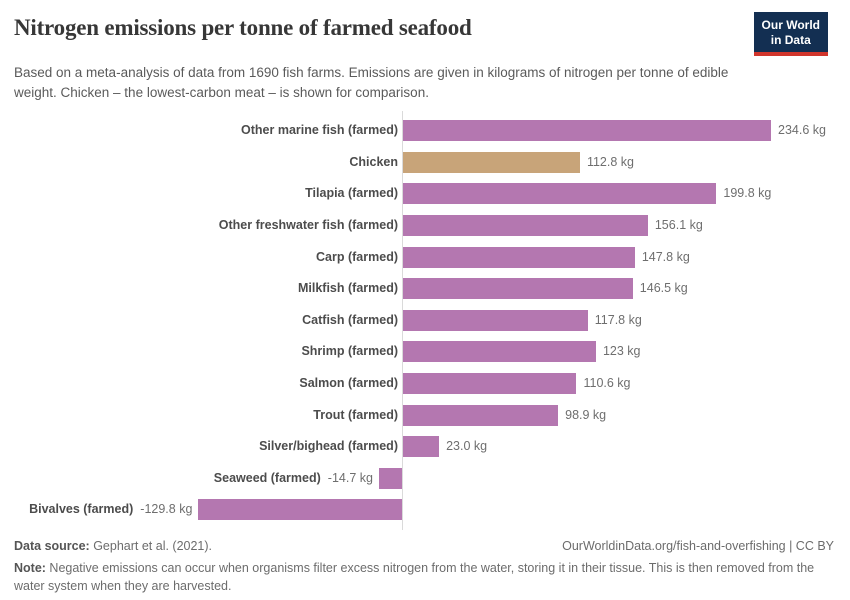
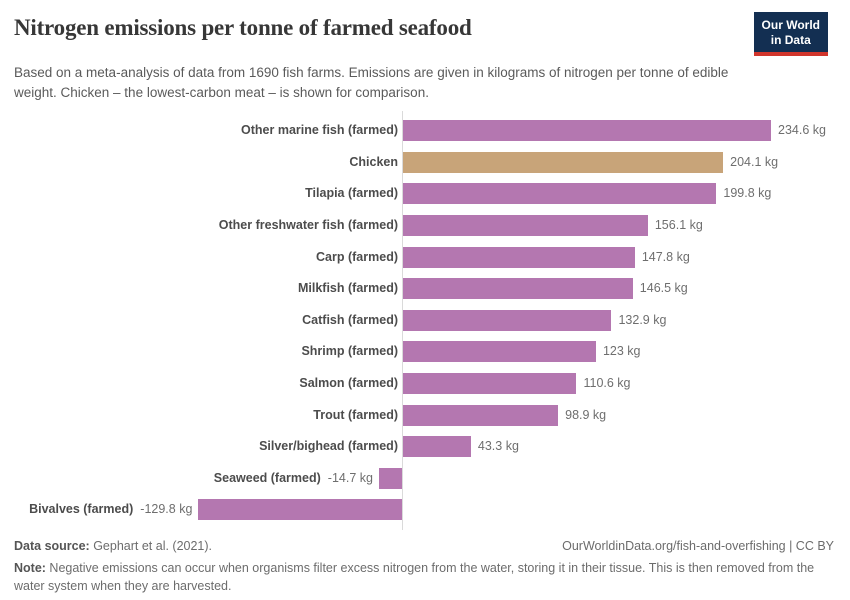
Chicken: 112.8 -> 204.1
Catfish (farmed): 117.8 -> 132.9
Silver/bighead (farmed): 23.0 -> 43.3
